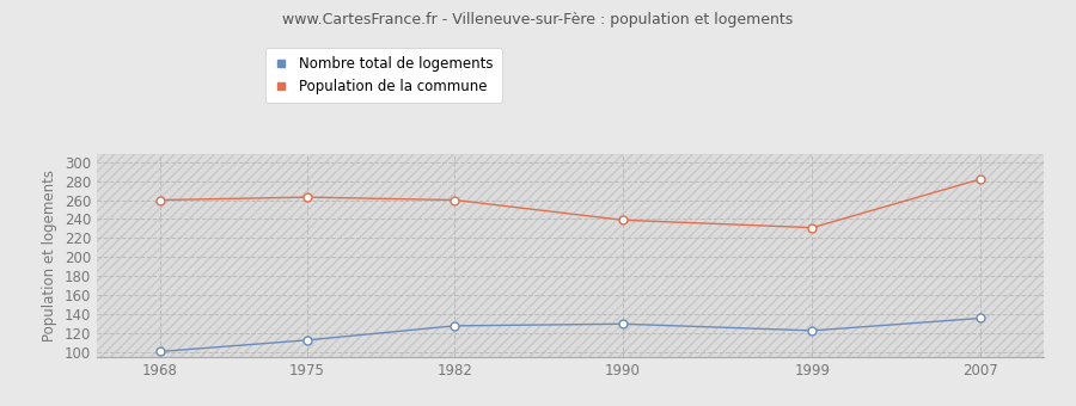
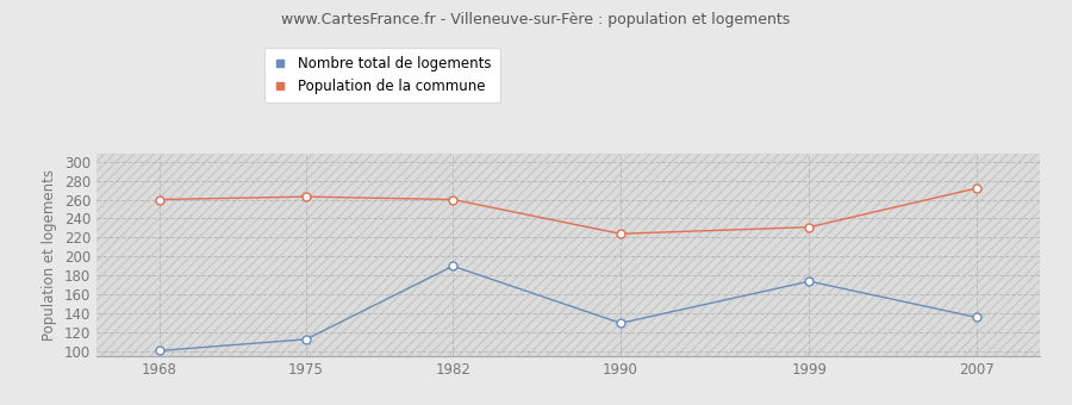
Nombre total de logements/1982: 128 -> 190
Population de la commune/1990: 239 -> 224
Nombre total de logements/1999: 123 -> 174
Population de la commune/2007: 282 -> 272
